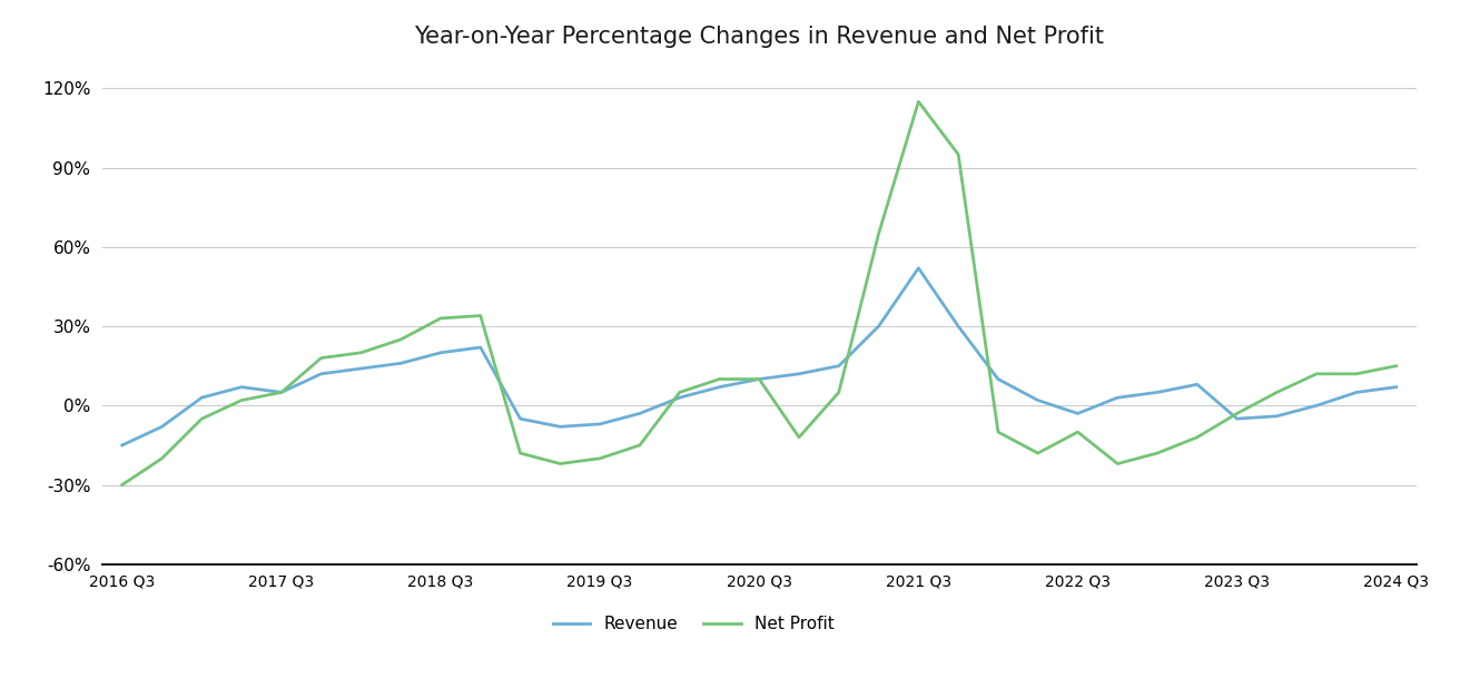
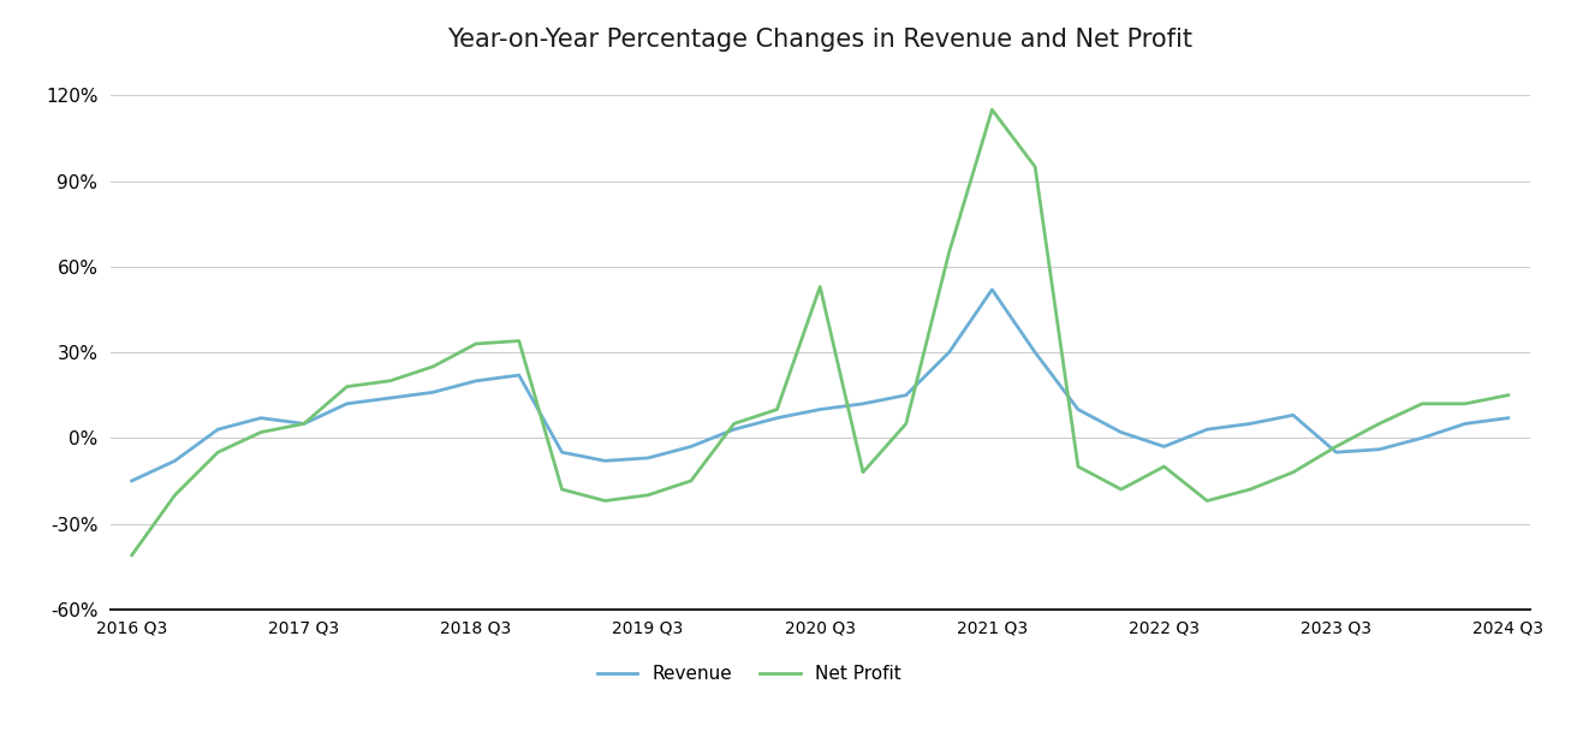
Net Profit/2016 Q3: -30% -> -41%
Net Profit/2020 Q3: 10% -> 53%
